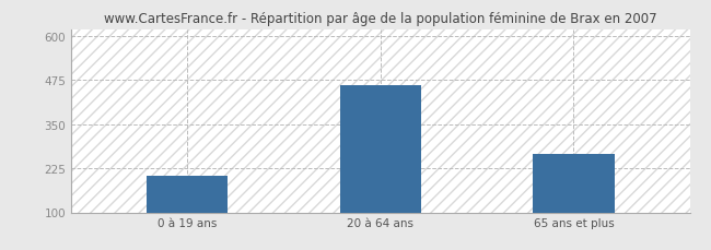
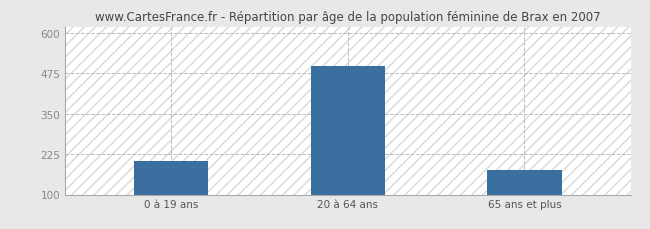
20 à 64 ans: 460 -> 497
65 ans et plus: 265 -> 175
